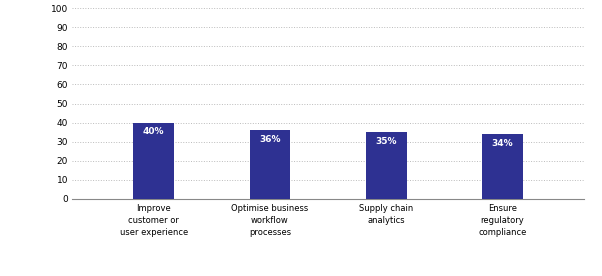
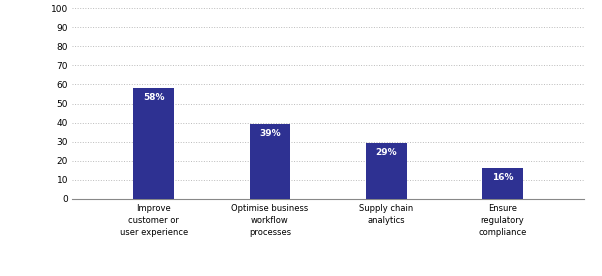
Improve customer or user experience: 40% -> 58%
Optimise business workflow processes: 36% -> 39%
Supply chain analytics: 35% -> 29%
Ensure regulatory compliance: 34% -> 16%
